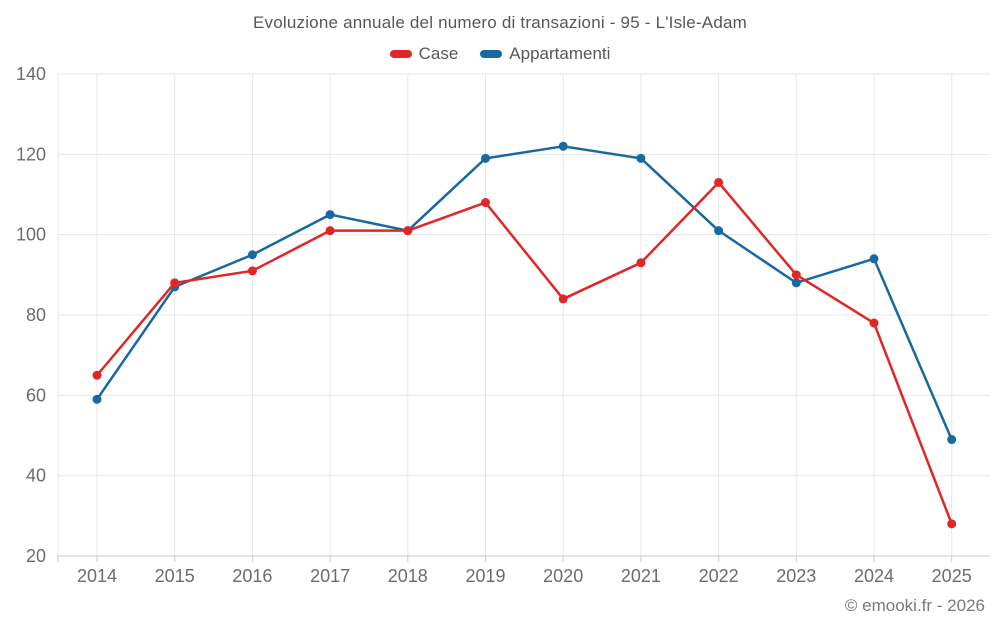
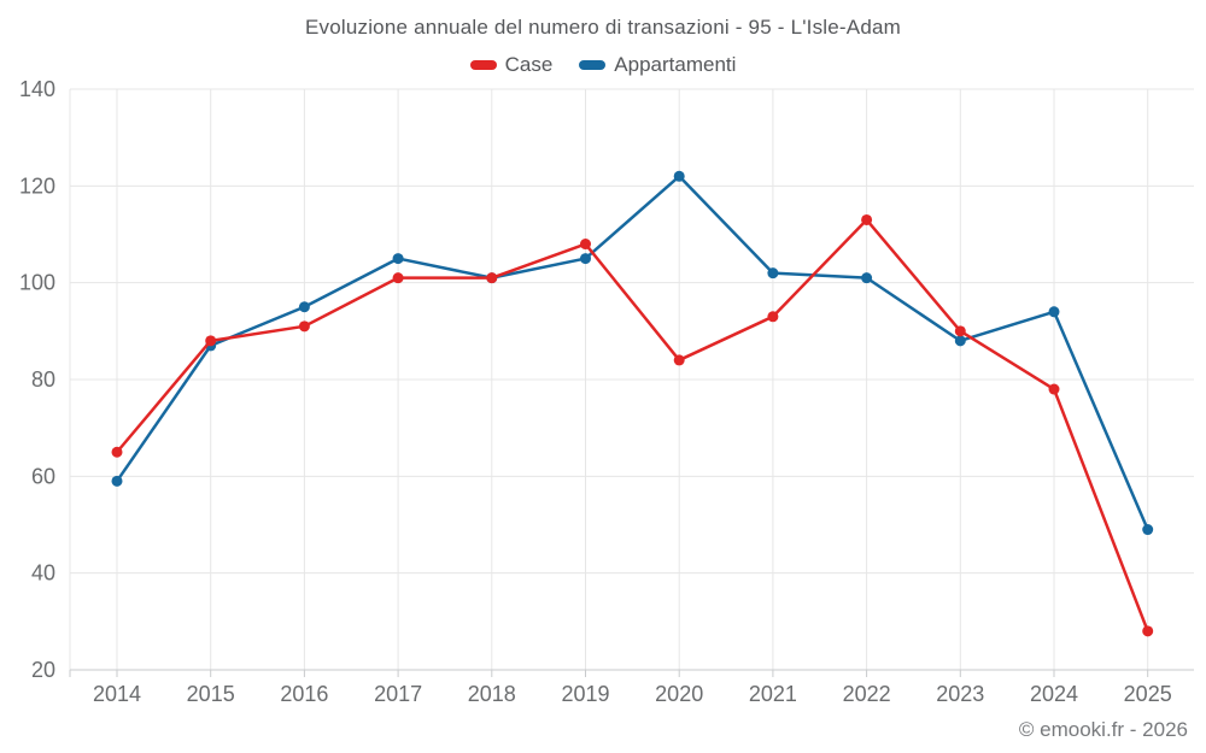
Appartamenti/2019: 119 -> 105
Appartamenti/2021: 119 -> 102
